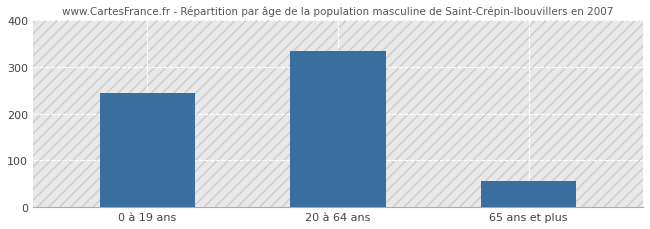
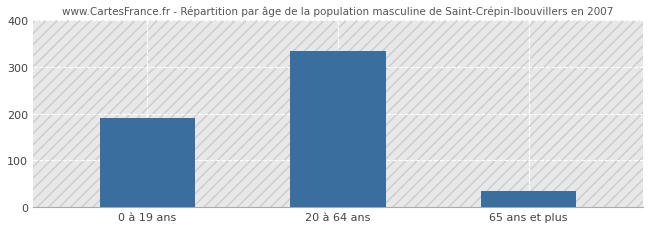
0 à 19 ans: 245 -> 190
65 ans et plus: 55 -> 35
